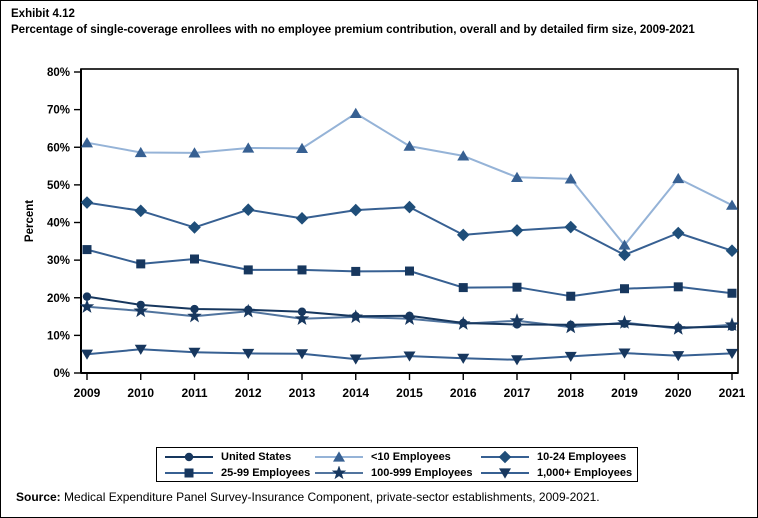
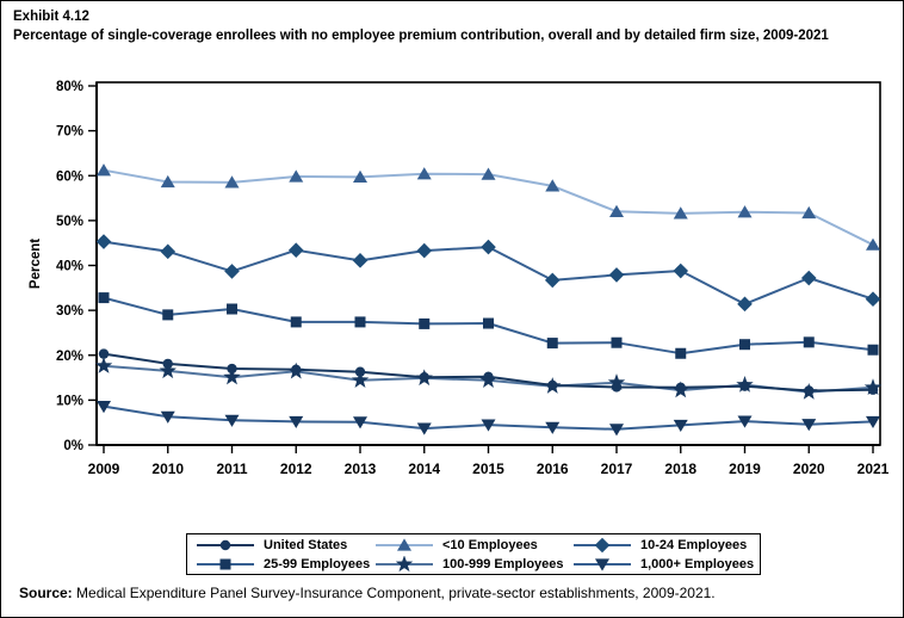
1,000+ Employees/2009: 5% -> 9%
<10 Employees/2014: 69% -> 60%
<10 Employees/2019: 34% -> 52%
